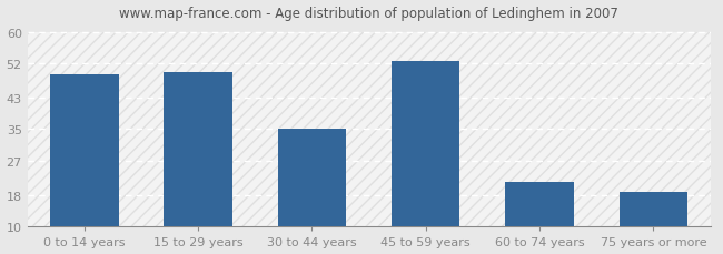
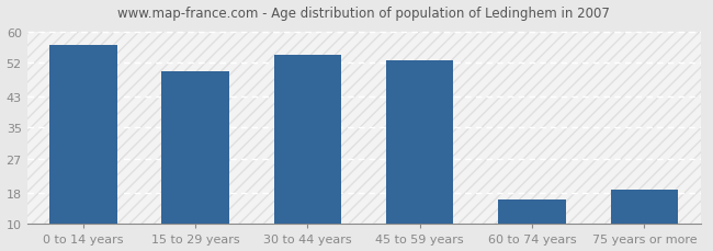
0 to 14 years: 49.0 -> 56.5
30 to 44 years: 35.0 -> 54.0
60 to 74 years: 21.5 -> 16.5
